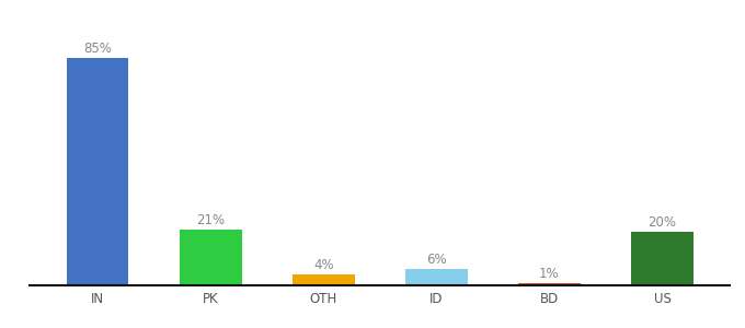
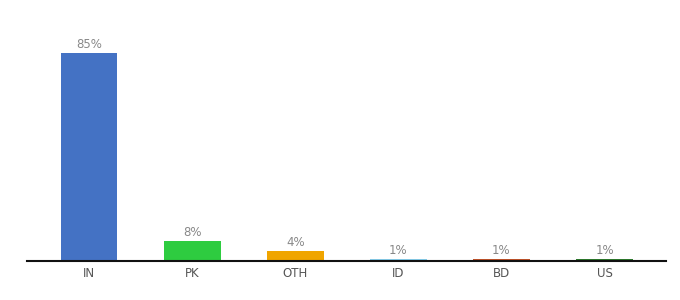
PK: 21% -> 8%
ID: 6% -> 1%
US: 20% -> 1%
